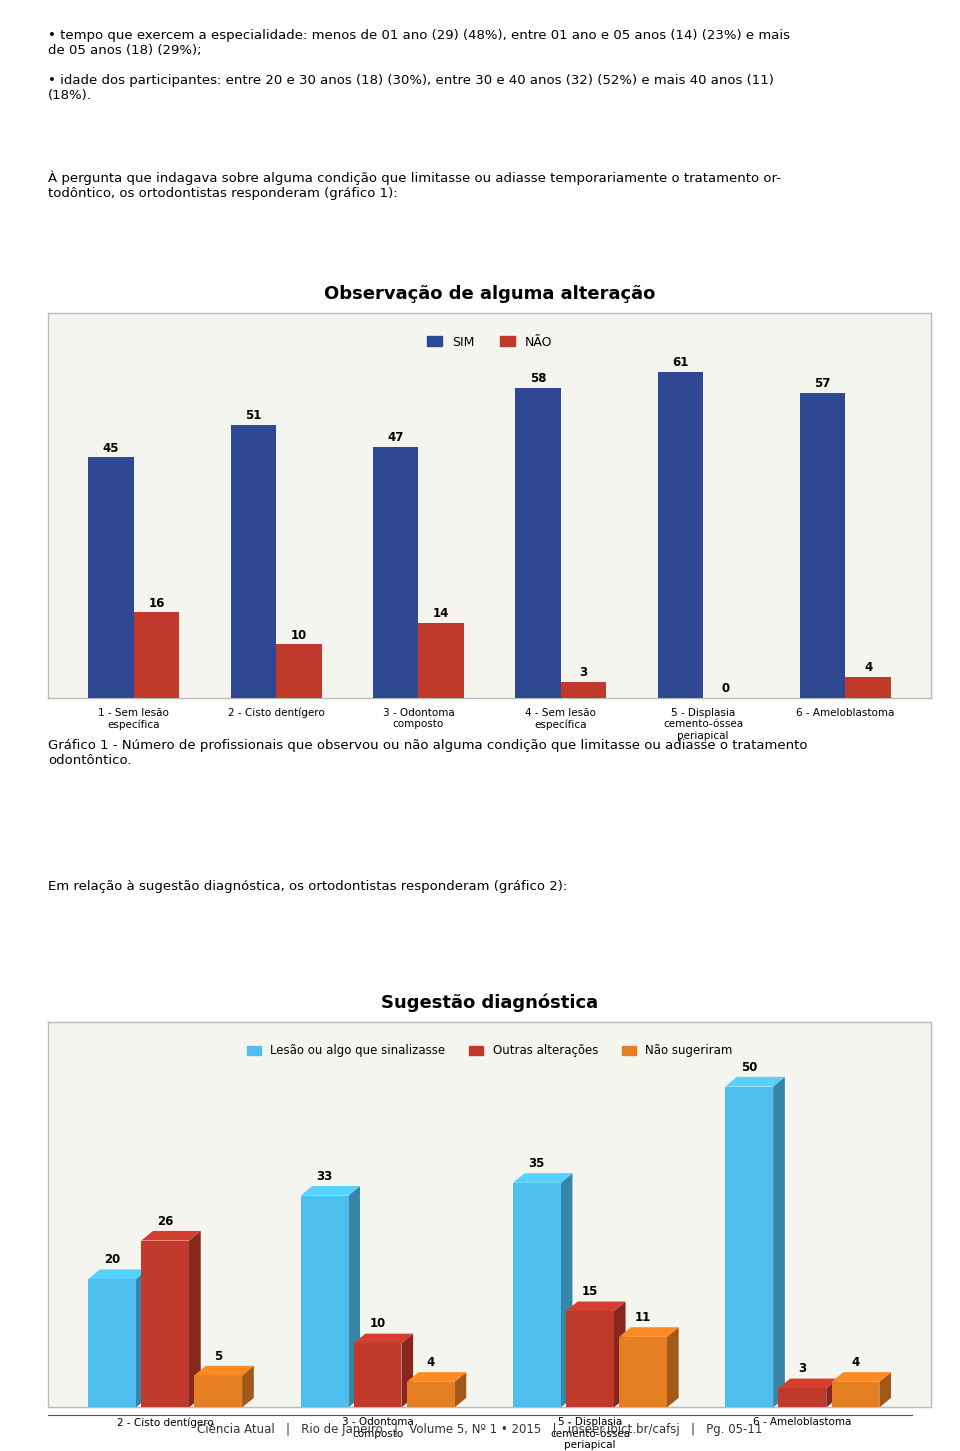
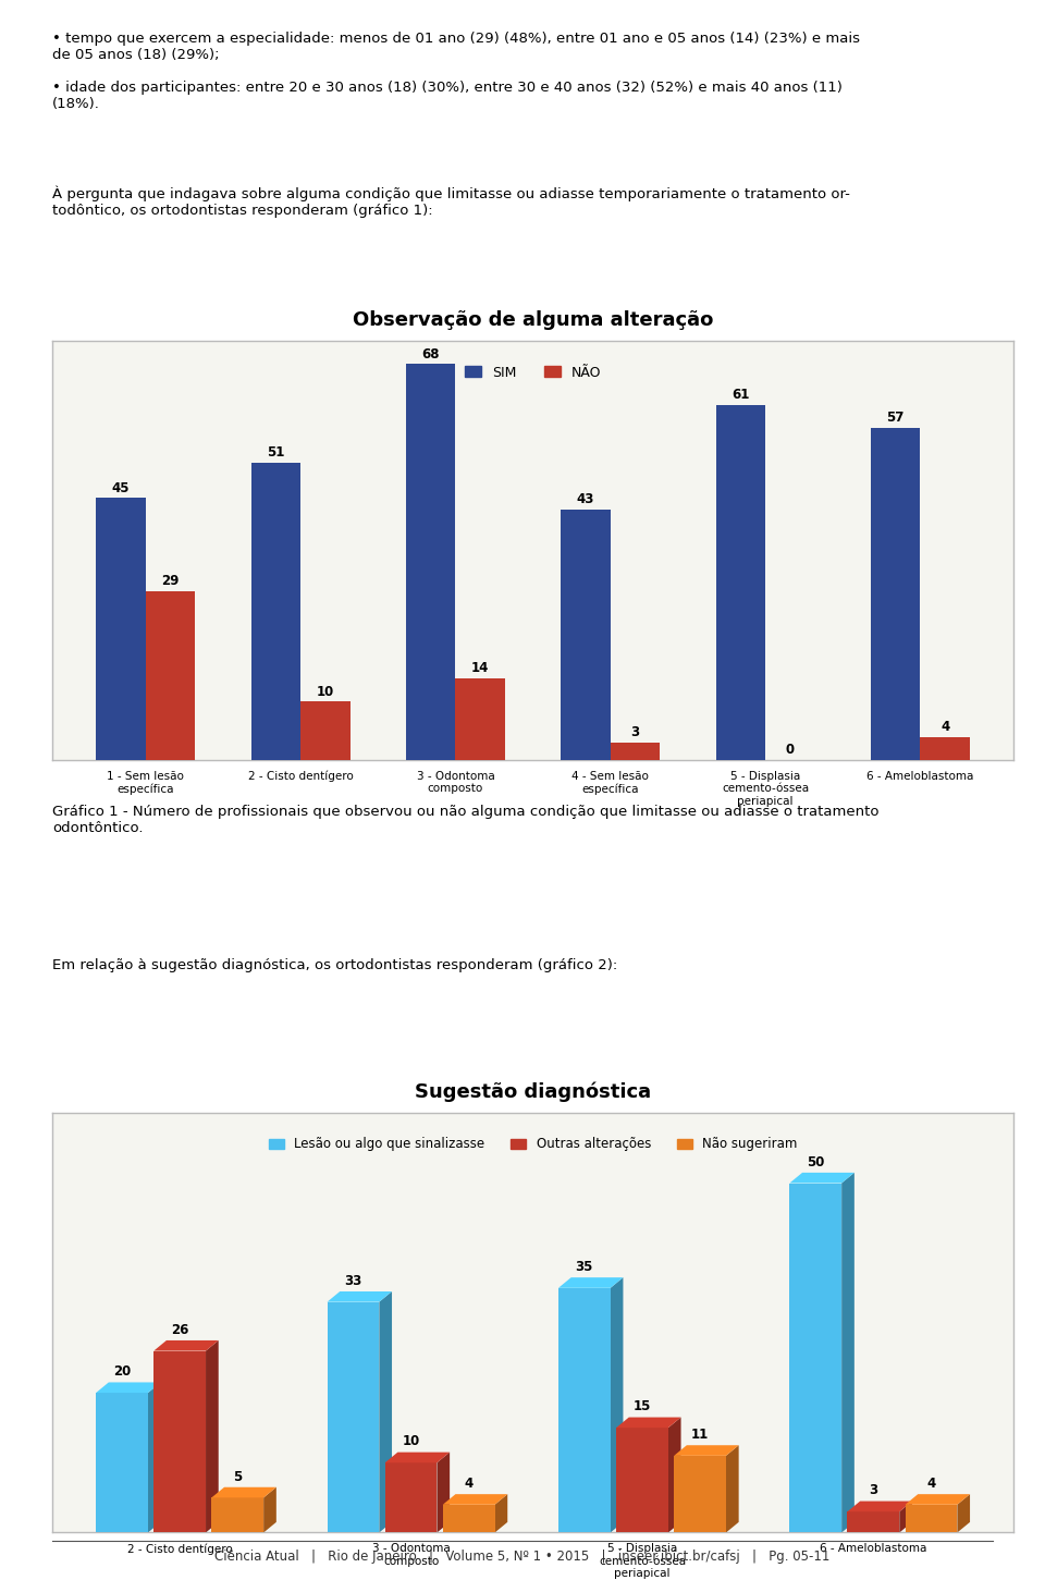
Observação de alguma alteração/NÃO/1 - Sem lesão específica: 16 -> 29
Observação de alguma alteração/SIM/3 - Odontoma composto: 47 -> 68
Observação de alguma alteração/SIM/4 - Sem lesão específica: 58 -> 43
